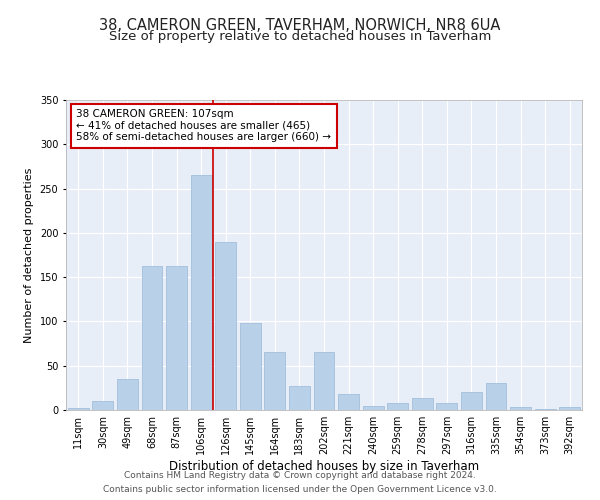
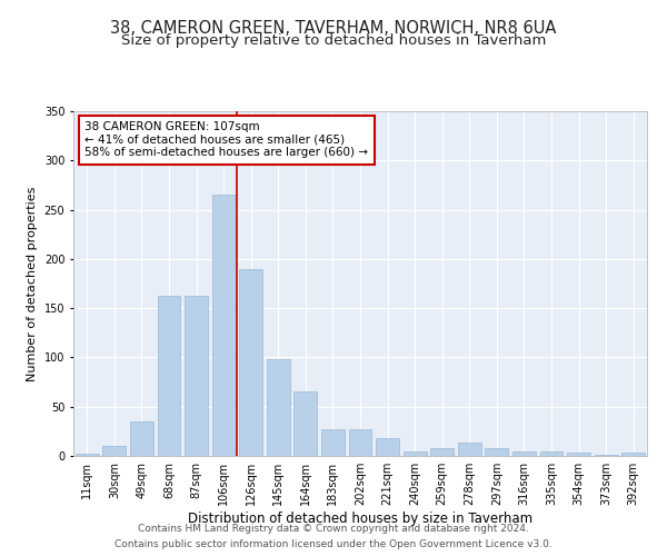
202sqm: 66 -> 27
316sqm: 20 -> 5
335sqm: 30 -> 4
